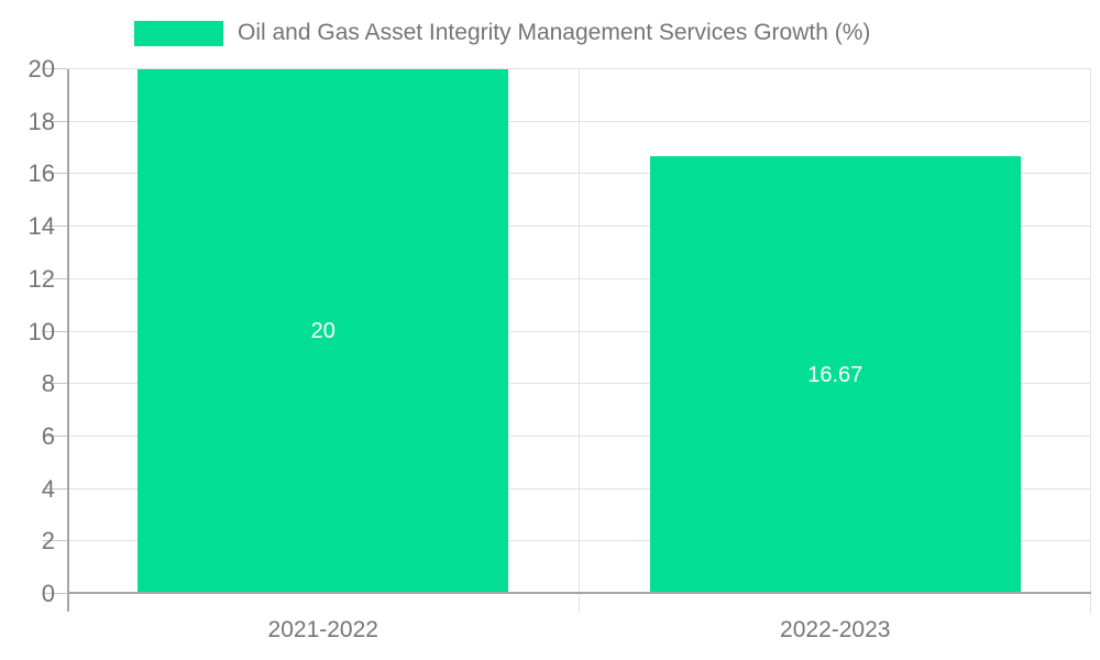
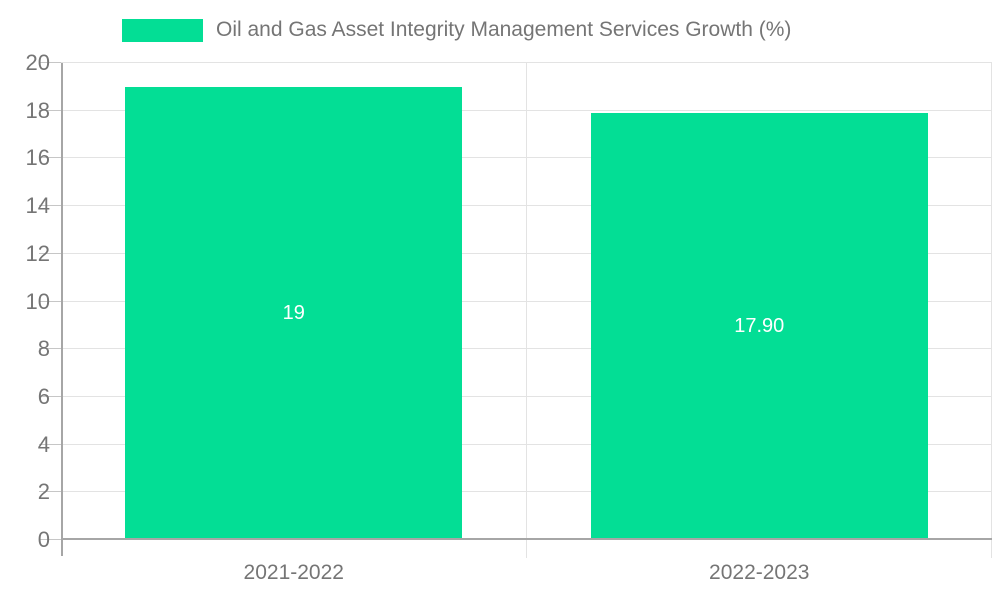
2021-2022: 20 -> 19
2022-2023: 16.67 -> 17.90
